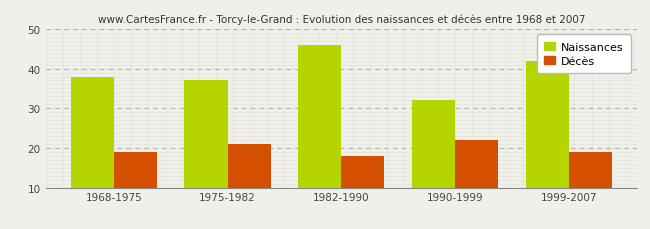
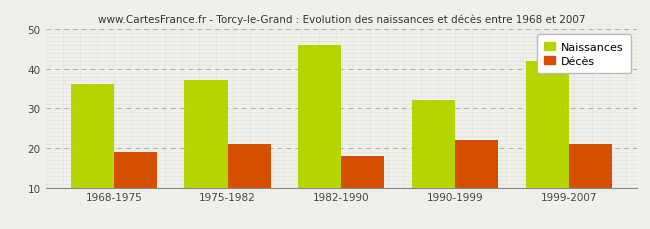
Naissances/1968-1975: 38 -> 36
Décès/1999-2007: 19 -> 21
